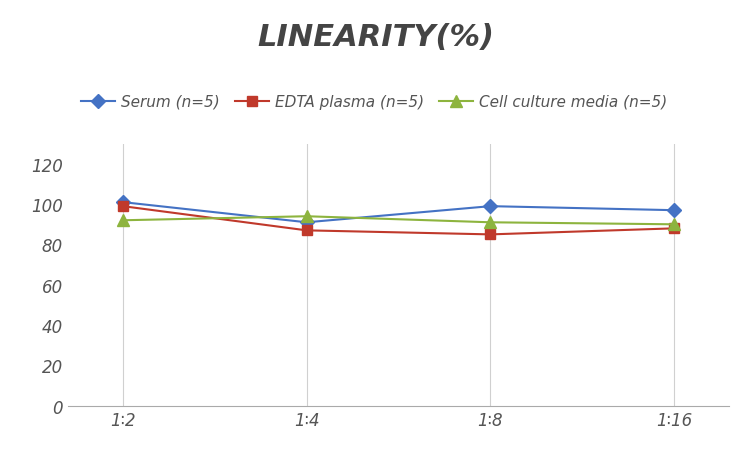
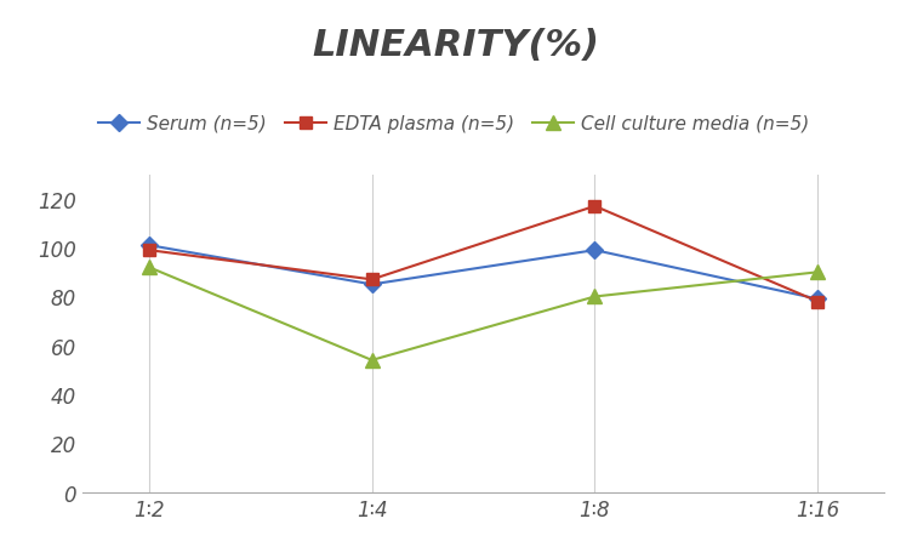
Serum (n=5)/1∶4: 91 -> 85
Cell culture media (n=5)/1∶4: 94 -> 54
EDTA plasma (n=5)/1∶8: 85 -> 117
Cell culture media (n=5)/1∶8: 91 -> 80
Serum (n=5)/1∶16: 97 -> 79
EDTA plasma (n=5)/1∶16: 88 -> 78
